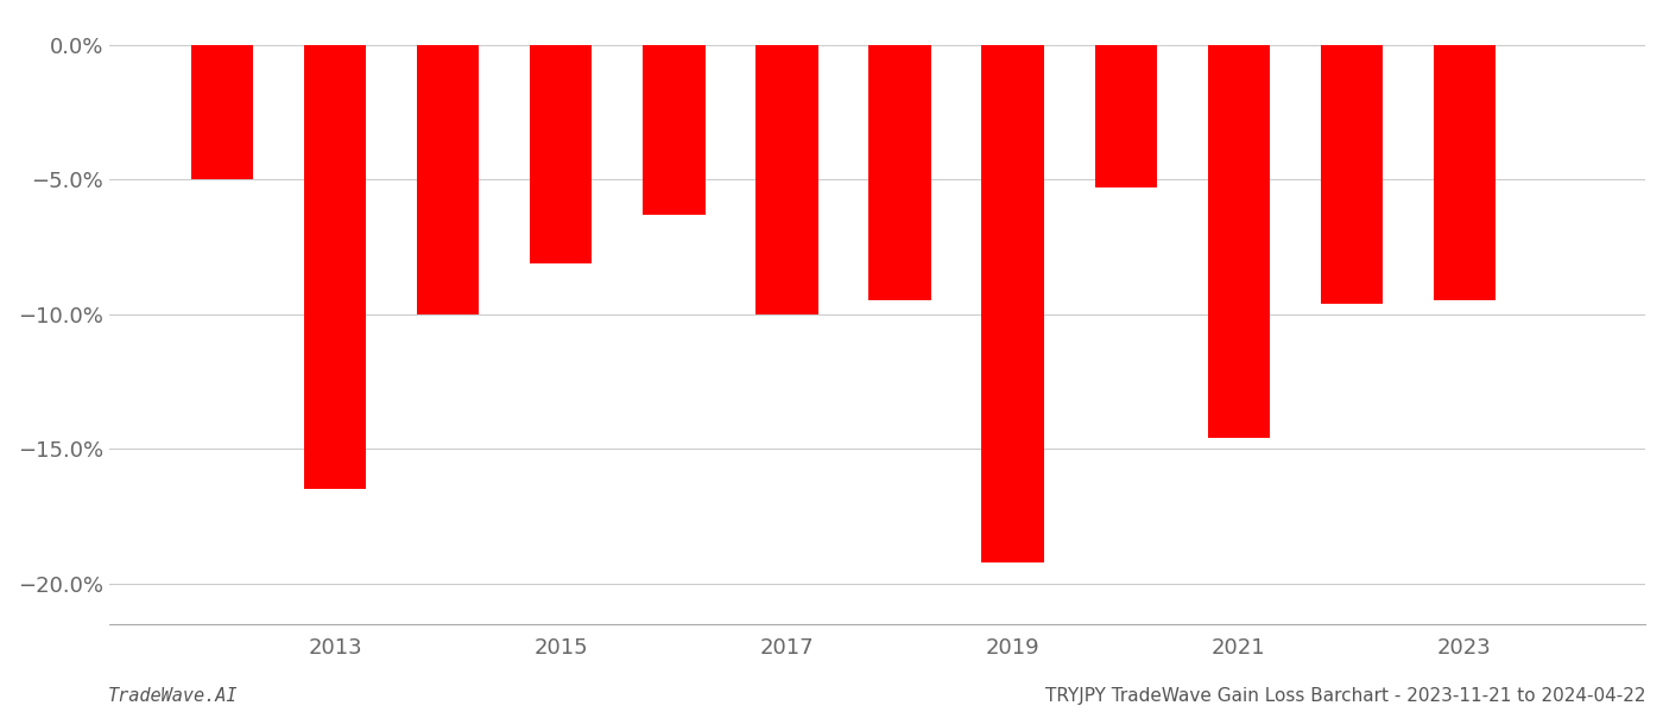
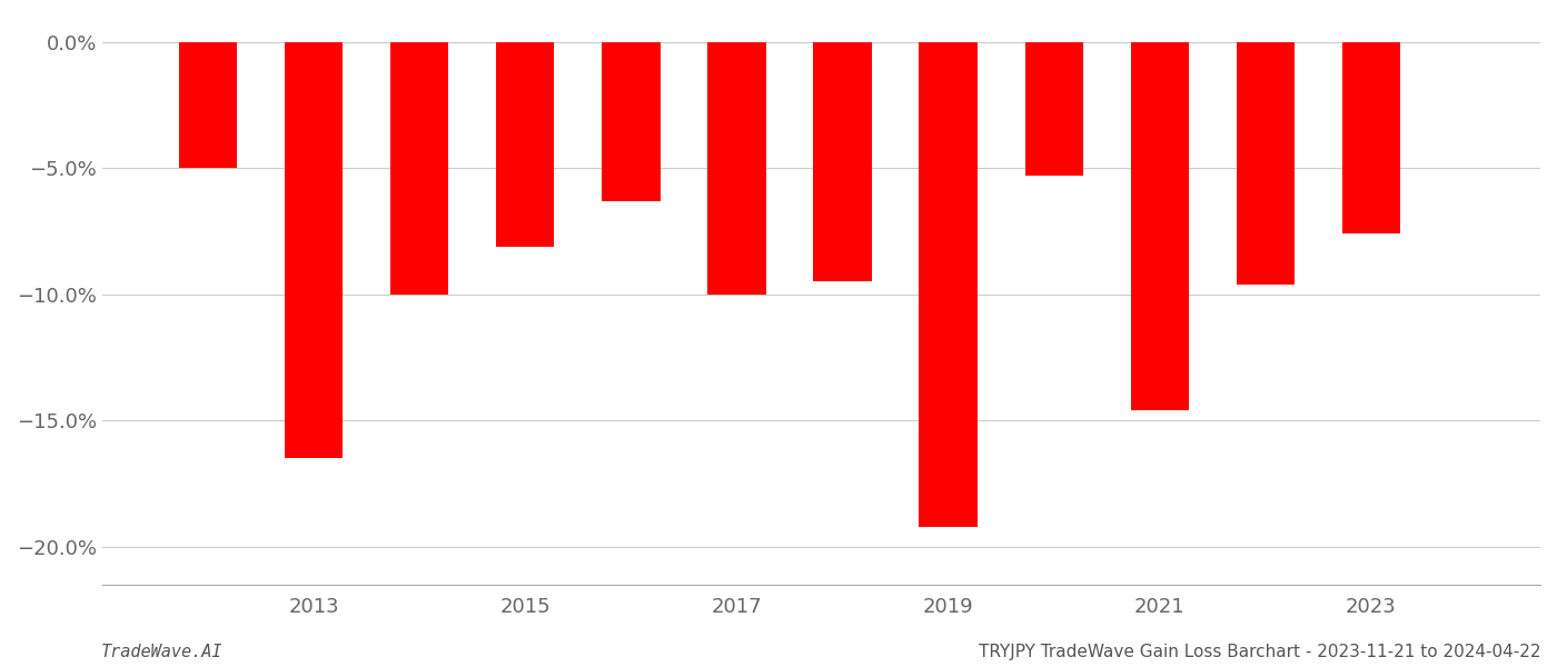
2023: -9.5% -> -7.6%
